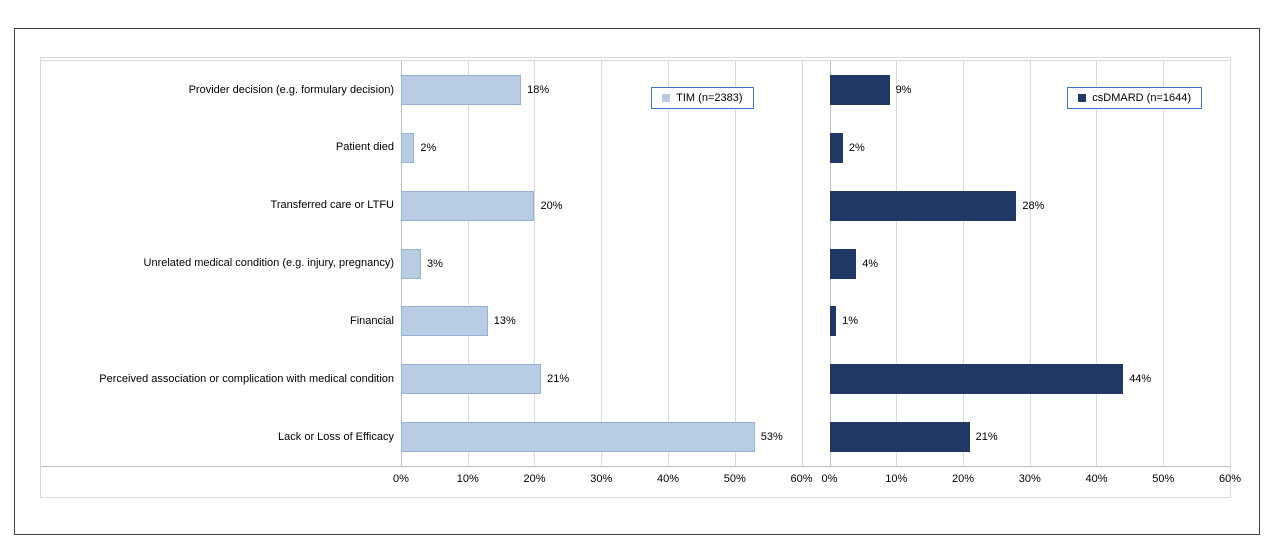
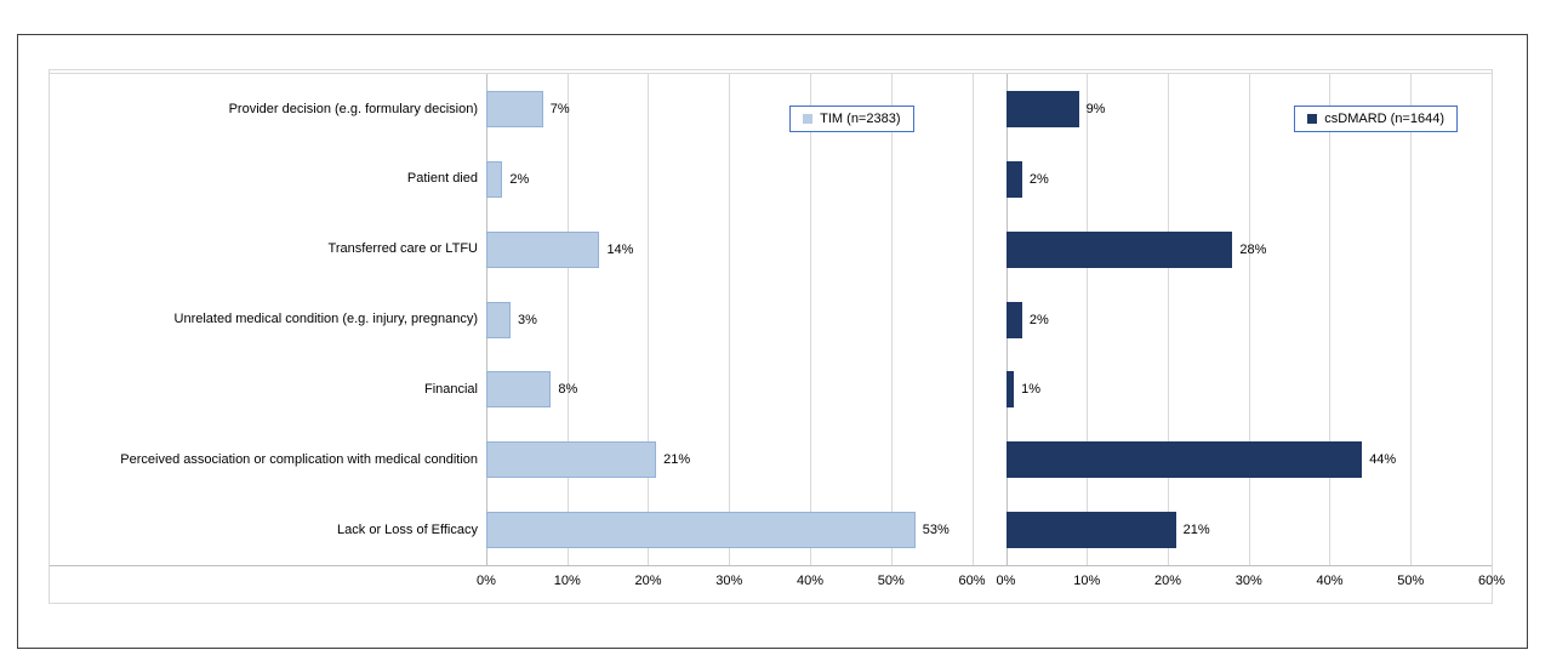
TIM (n=2383)/Provider decision (e.g. formulary decision): 18% -> 7%
TIM (n=2383)/Transferred care or LTFU: 20% -> 14%
csDMARD (n=1644)/Unrelated medical condition (e.g. injury, pregnancy): 4% -> 2%
TIM (n=2383)/Financial: 13% -> 8%
